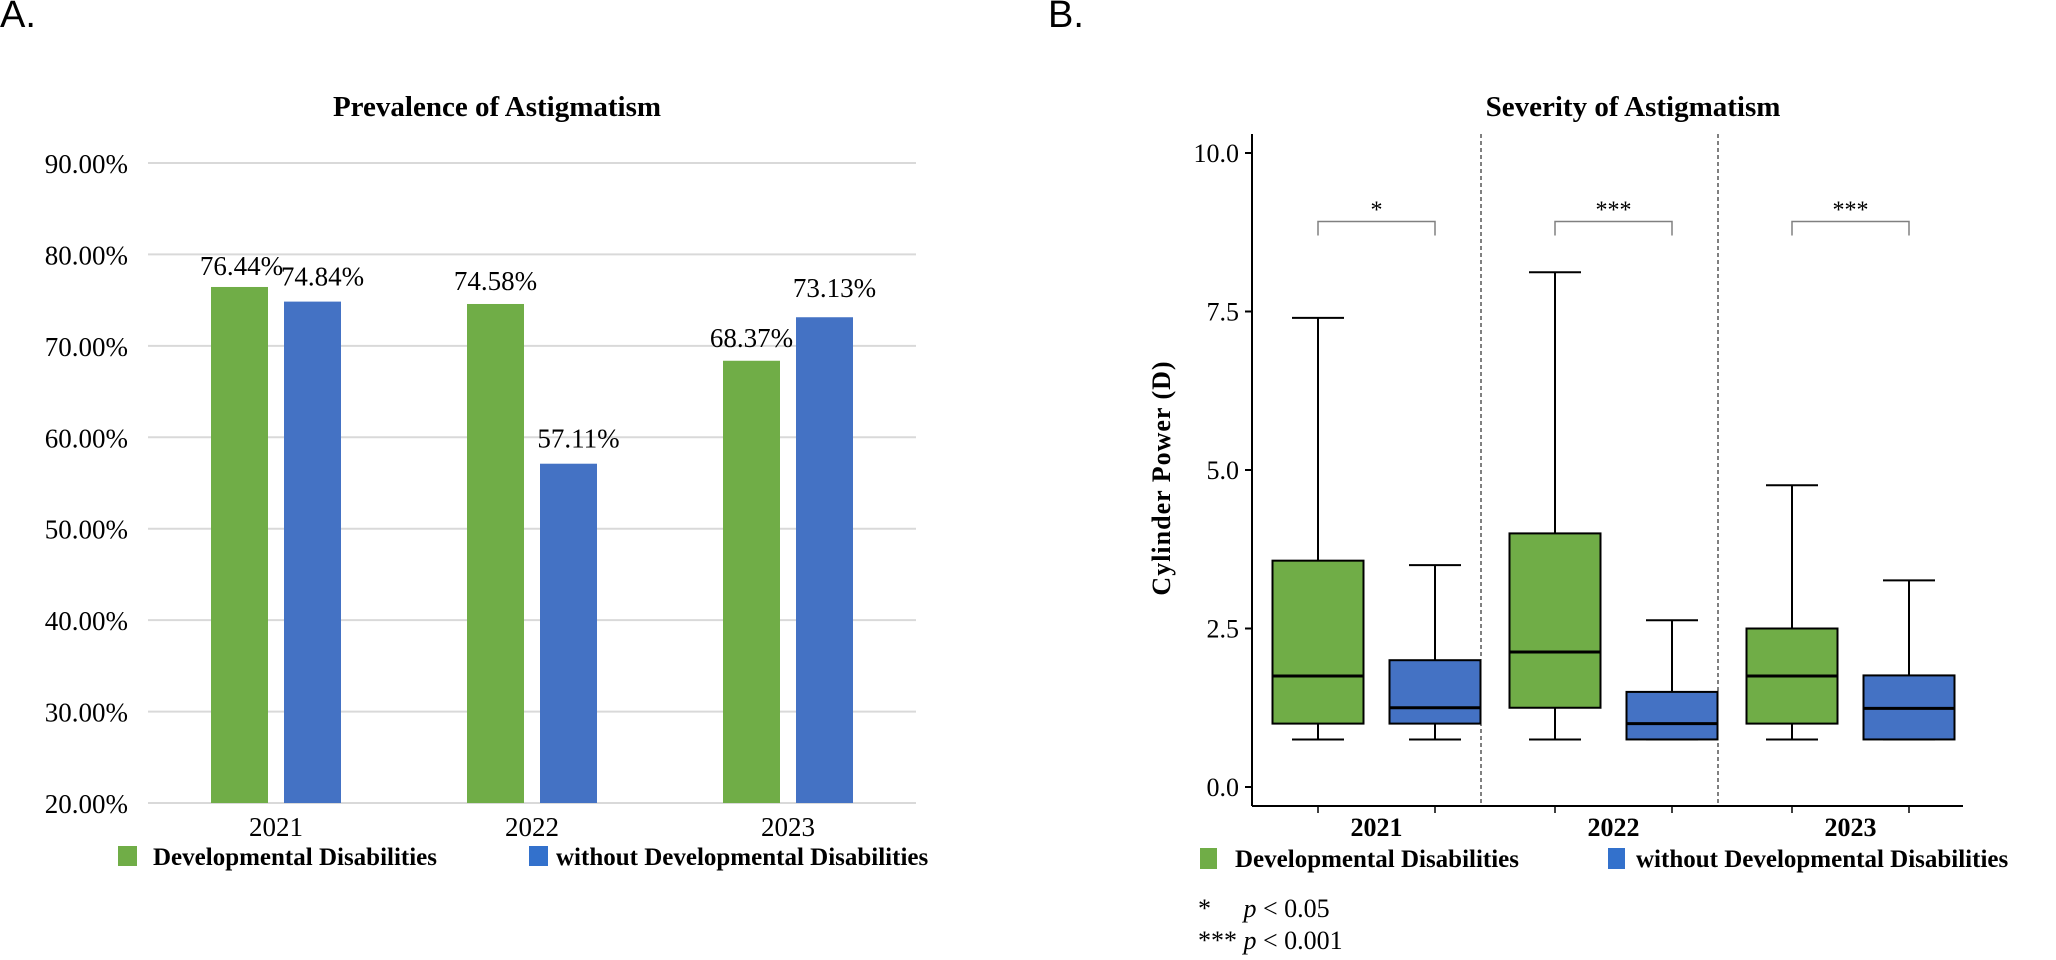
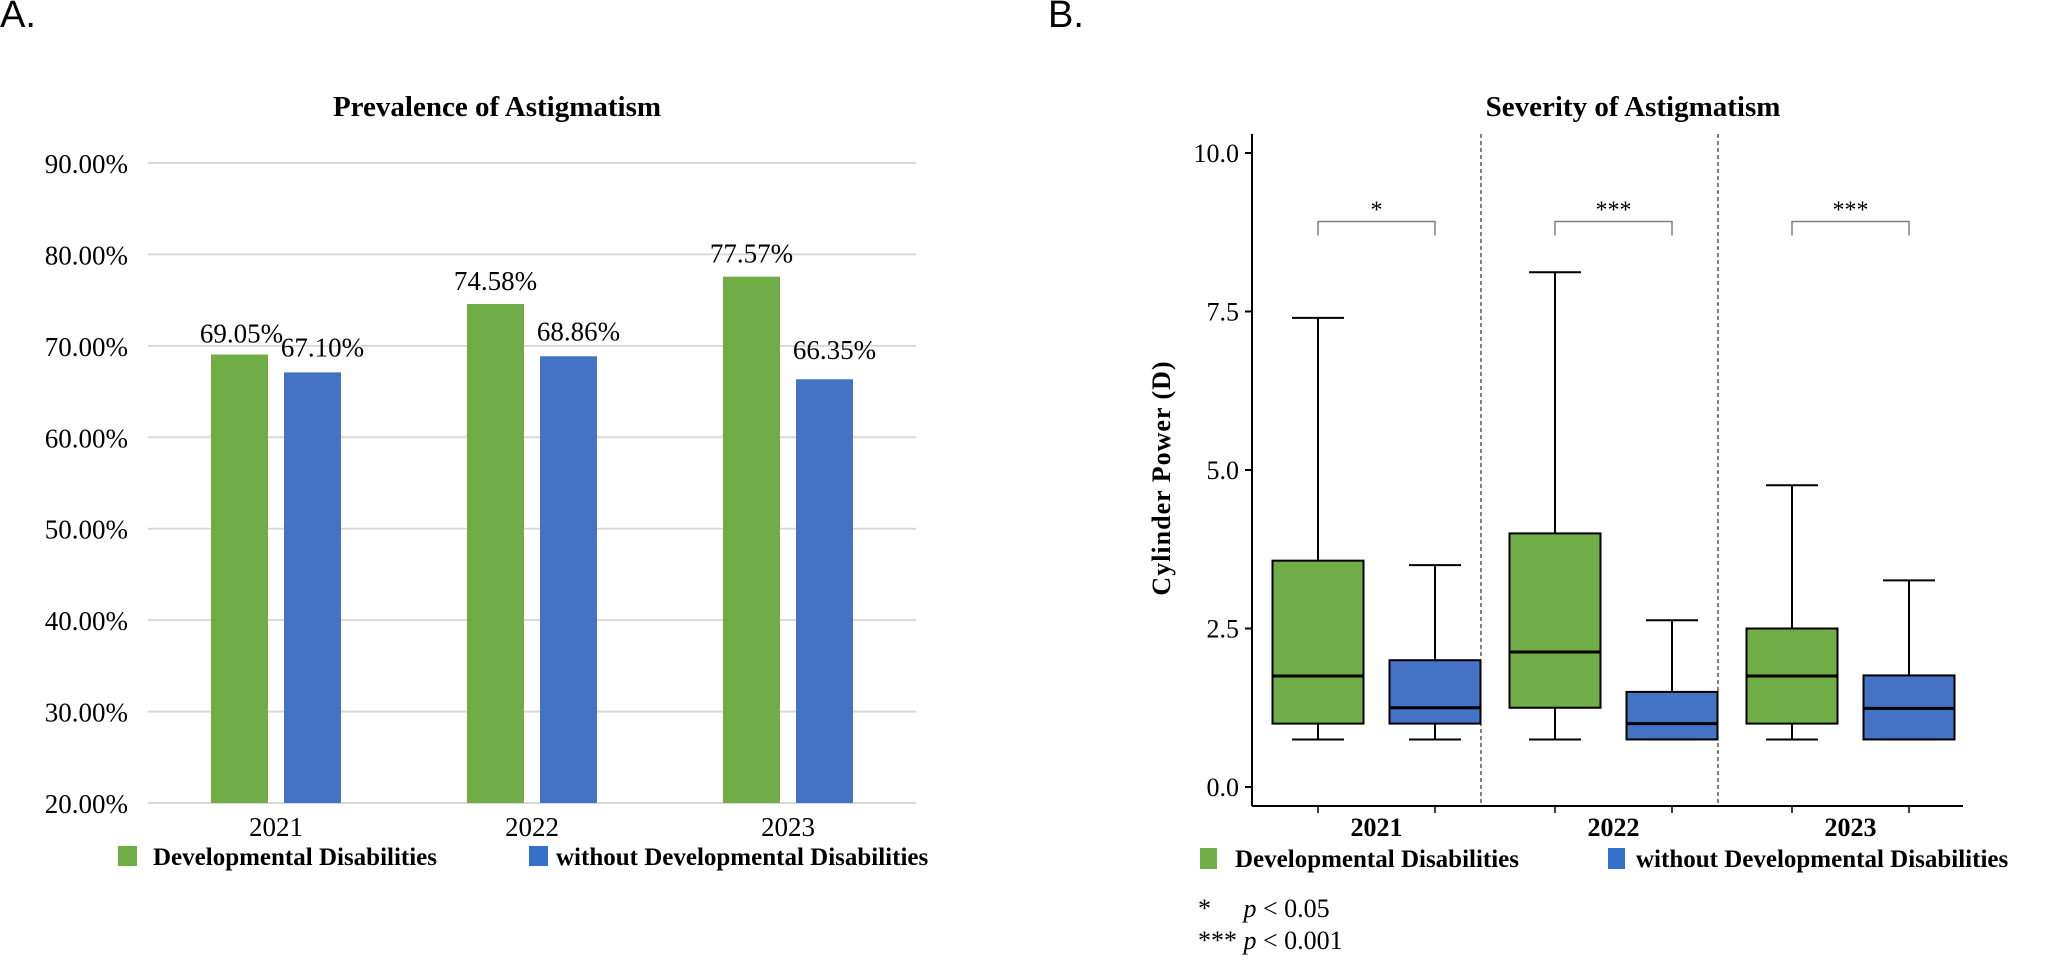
Prevalence of Astigmatism/Developmental Disabilities/2021: 76.44% -> 69.05%
Prevalence of Astigmatism/without Developmental Disabilities/2021: 74.84% -> 67.10%
Prevalence of Astigmatism/without Developmental Disabilities/2022: 57.11% -> 68.86%
Prevalence of Astigmatism/Developmental Disabilities/2023: 68.37% -> 77.57%
Prevalence of Astigmatism/without Developmental Disabilities/2023: 73.13% -> 66.35%
